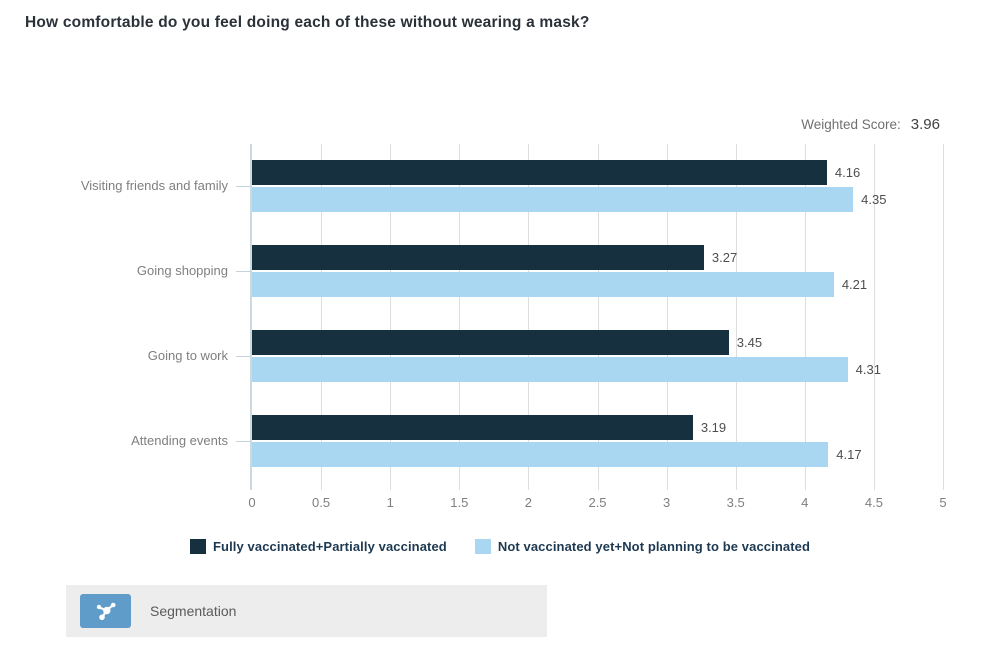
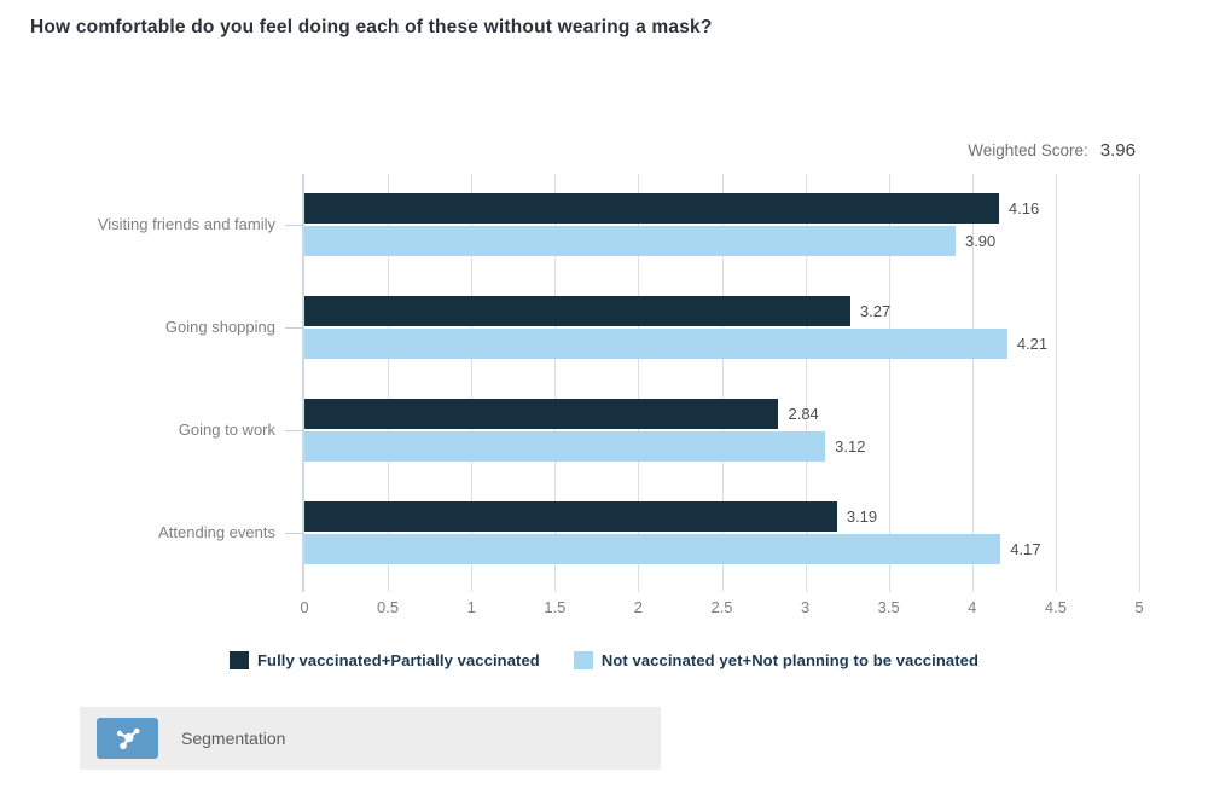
Not vaccinated yet+Not planning to be vaccinated/Visiting friends and family: 4.35 -> 3.90
Fully vaccinated+Partially vaccinated/Going to work: 3.45 -> 2.84
Not vaccinated yet+Not planning to be vaccinated/Going to work: 4.31 -> 3.12
